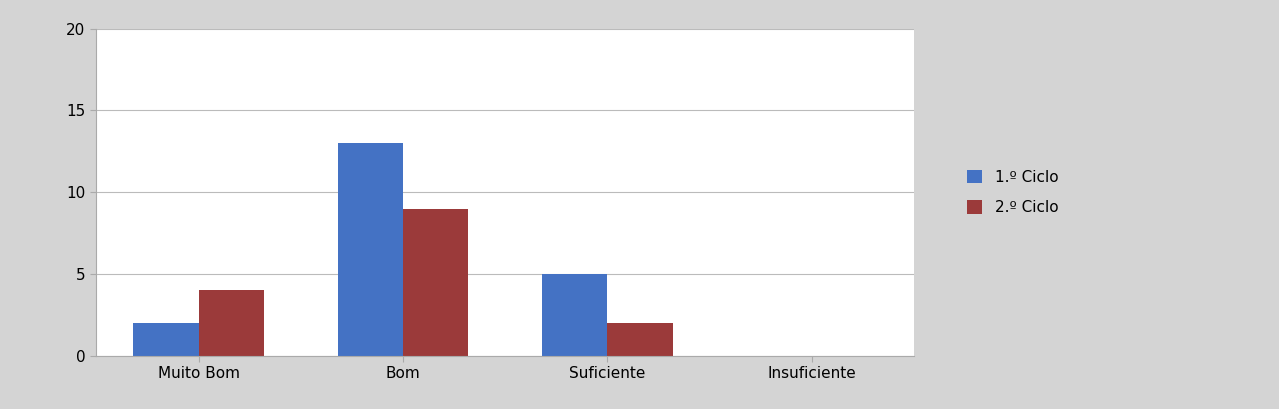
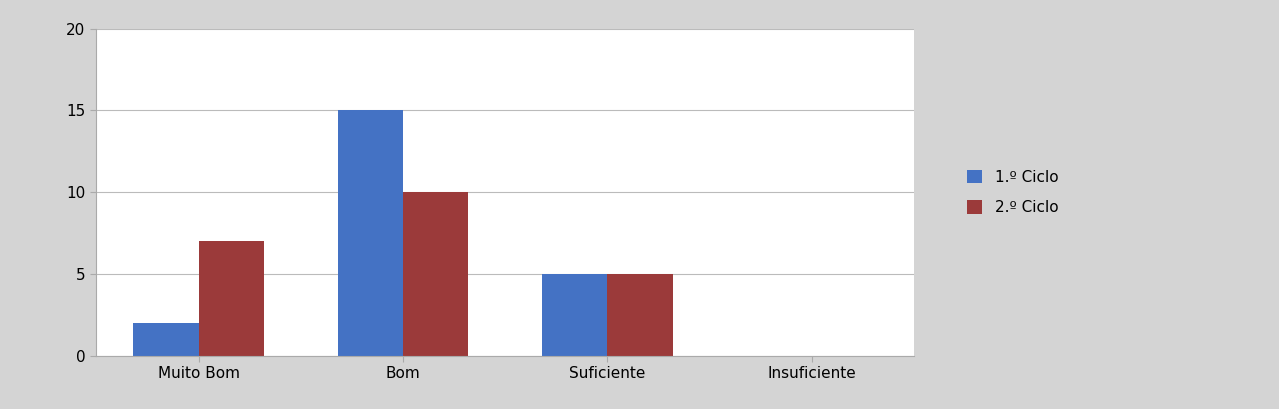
2.º Ciclo/Muito Bom: 4 -> 7
1.º Ciclo/Bom: 13 -> 15
2.º Ciclo/Bom: 9 -> 10
2.º Ciclo/Suficiente: 2 -> 5
